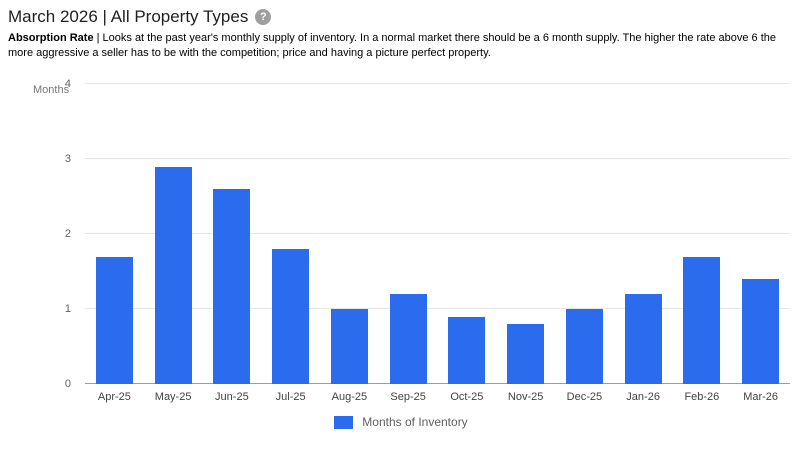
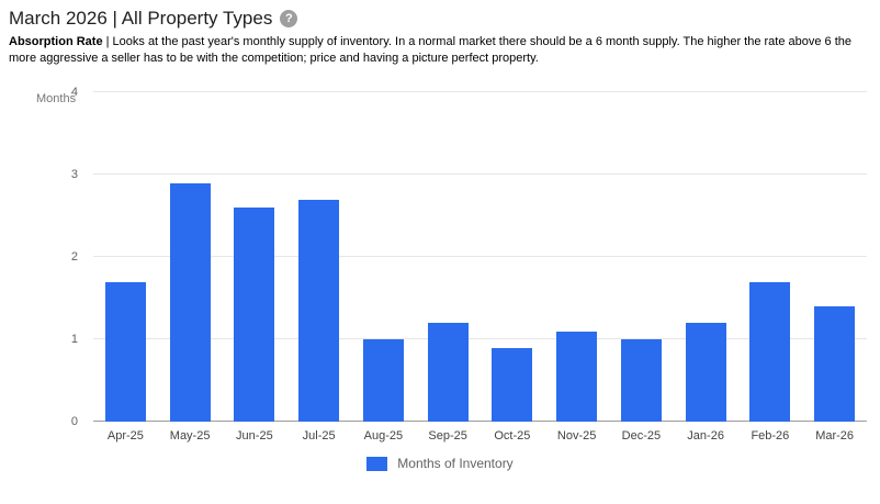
Jul-25: 1.8 -> 2.7
Nov-25: 0.8 -> 1.1
